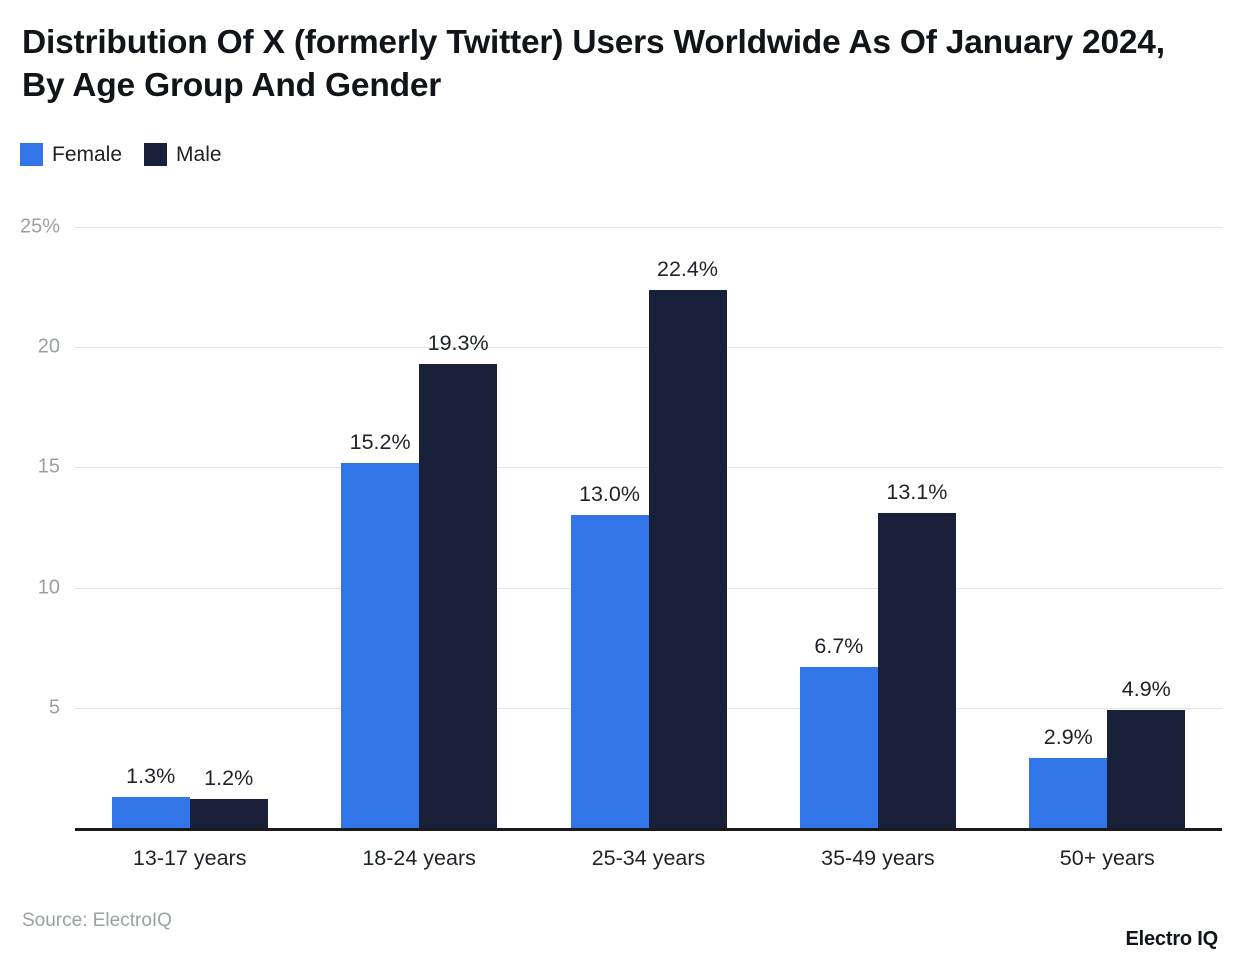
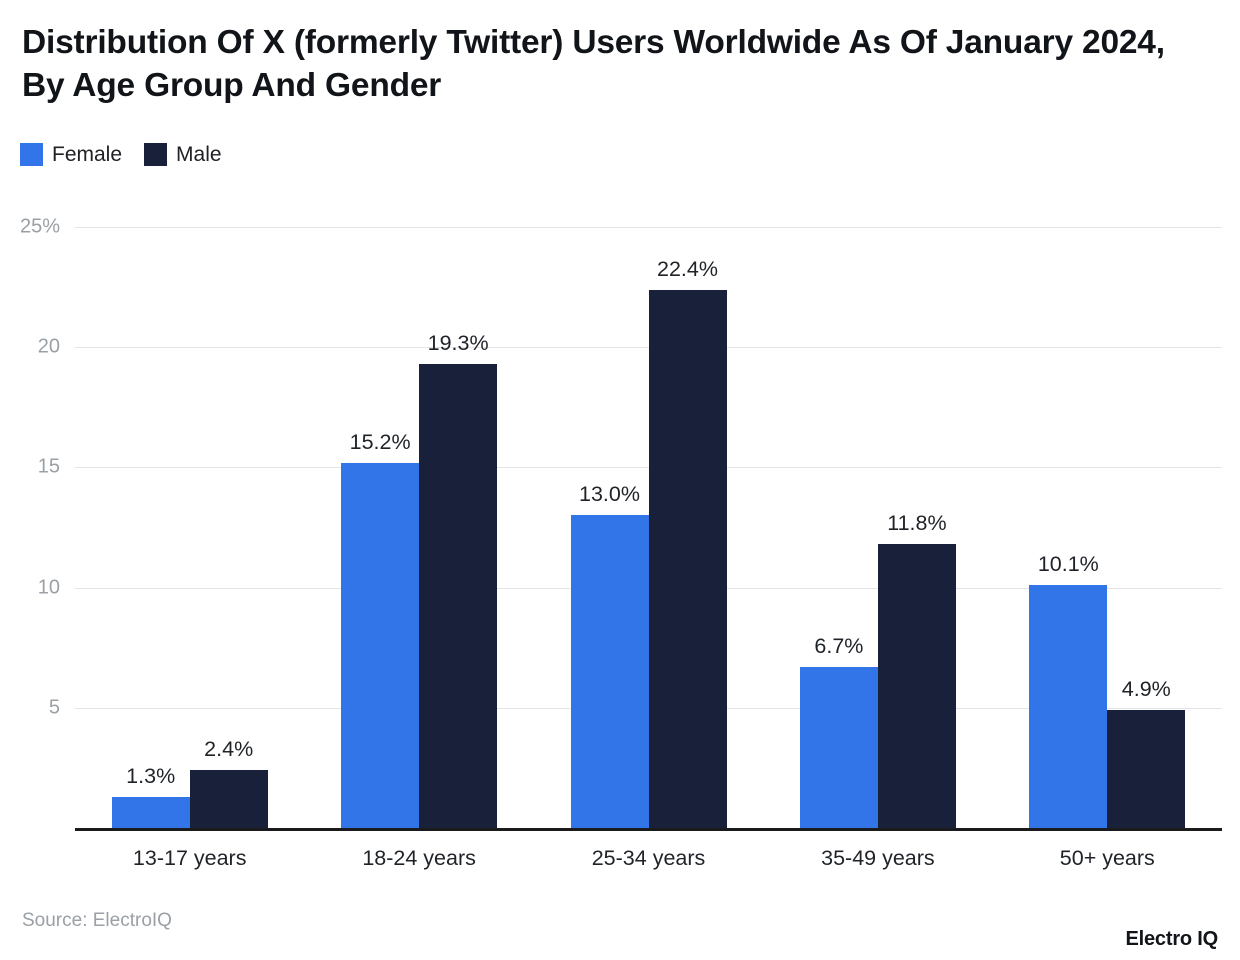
Male/13-17 years: 1.2% -> 2.4%
Male/35-49 years: 13.1% -> 11.8%
Female/50+ years: 2.9% -> 10.1%
